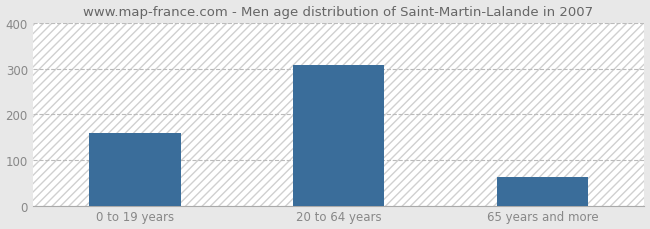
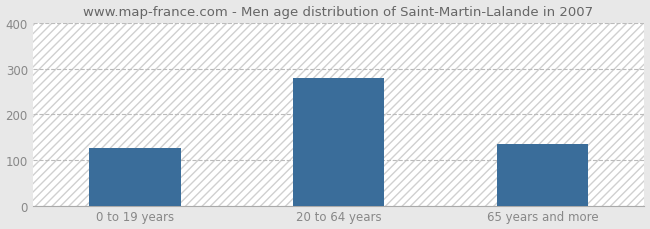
0 to 19 years: 158 -> 125
20 to 64 years: 308 -> 280
65 years and more: 62 -> 135
